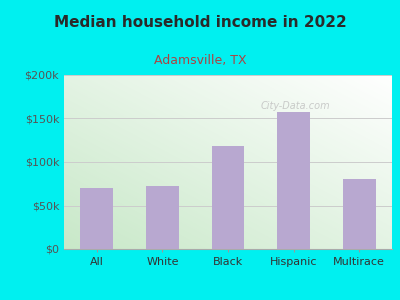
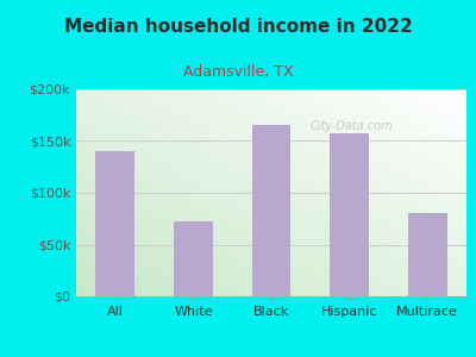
All: $70k -> $140k
Black: $118k -> $166k
